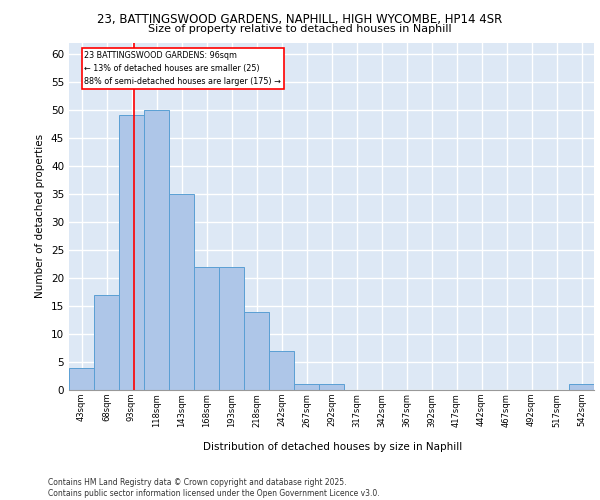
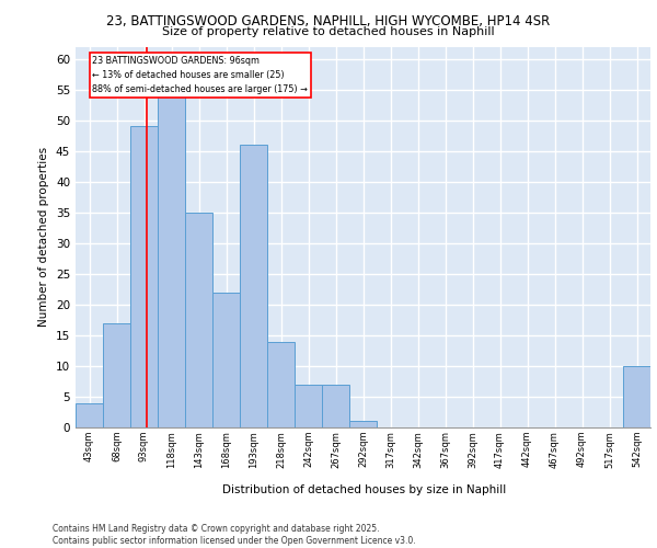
118sqm: 50 -> 54
193sqm: 22 -> 46
267sqm: 1 -> 7
542sqm: 1 -> 10
